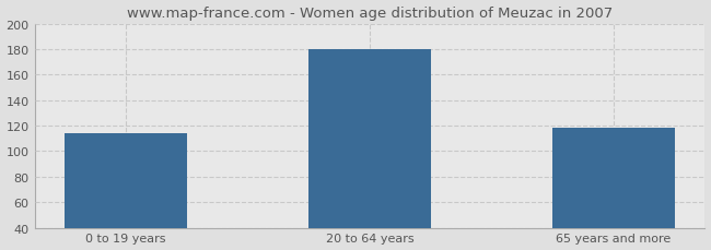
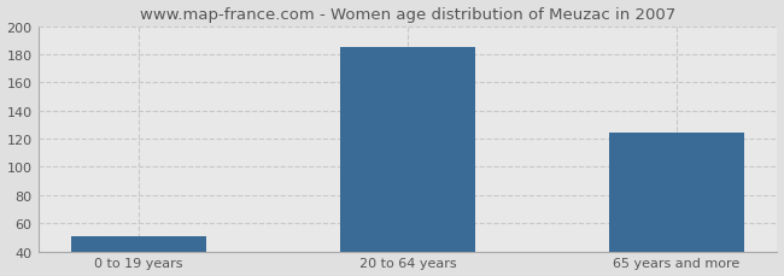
0 to 19 years: 114 -> 51
20 to 64 years: 180 -> 185
65 years and more: 118 -> 124
